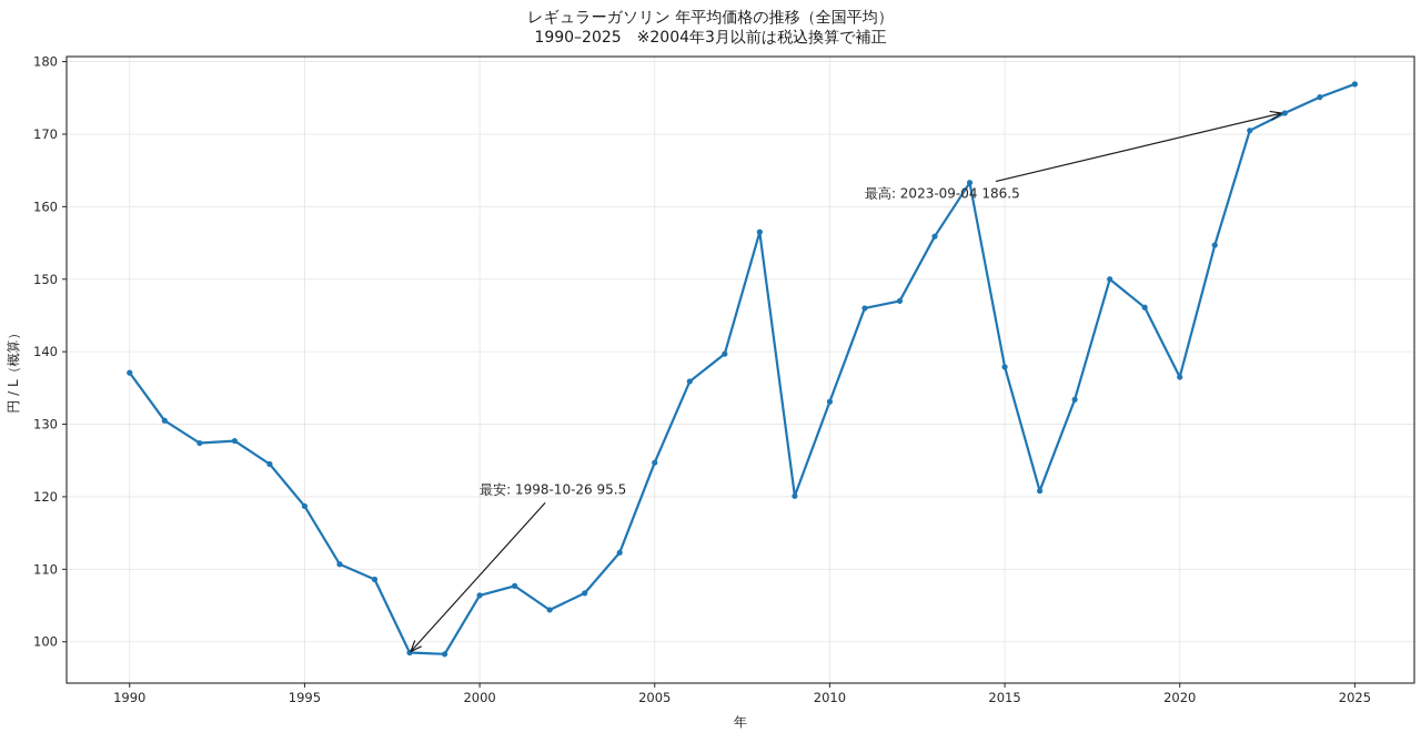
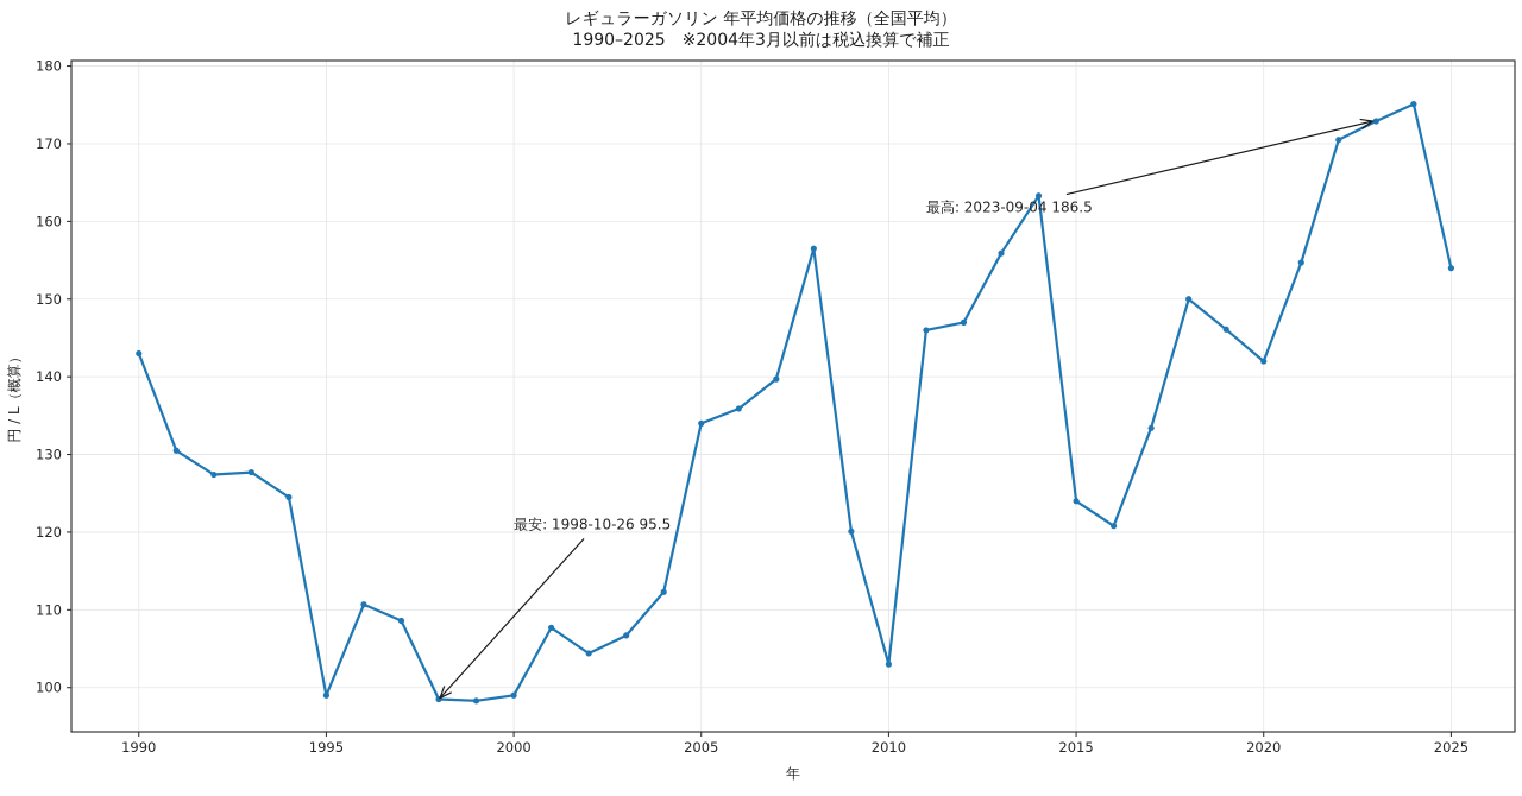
1990: 137 -> 143
1995: 119 -> 99
2000: 106 -> 99
2005: 125 -> 134
2010: 133 -> 103
2015: 138 -> 124
2020: 136 -> 142
2025: 177 -> 154
